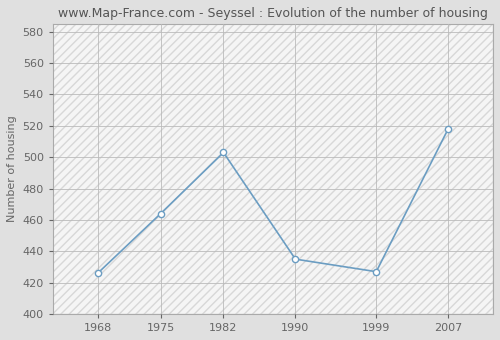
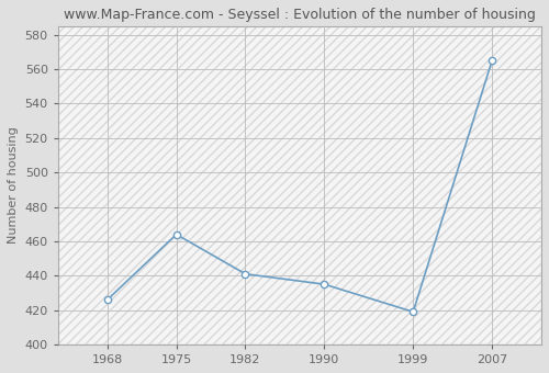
1982: 503 -> 441
1999: 427 -> 419
2007: 518 -> 565
